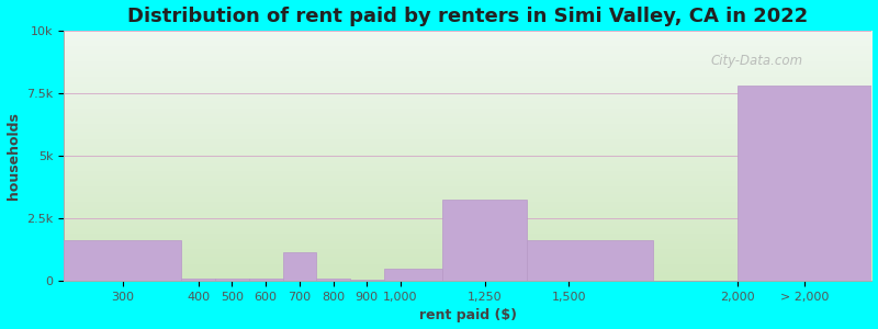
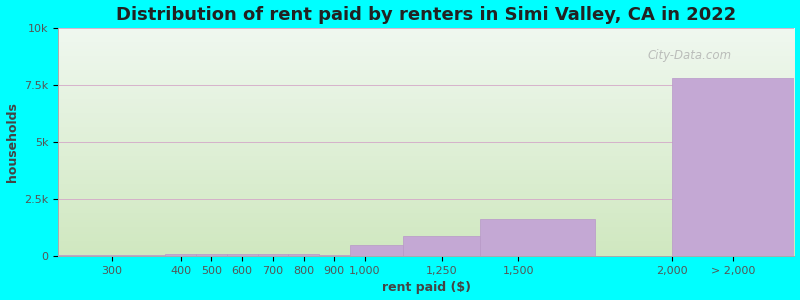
300: 1.65k -> 0.06k
700: 1.15k -> 0.09k
1,250: 3.25k -> 0.87k
